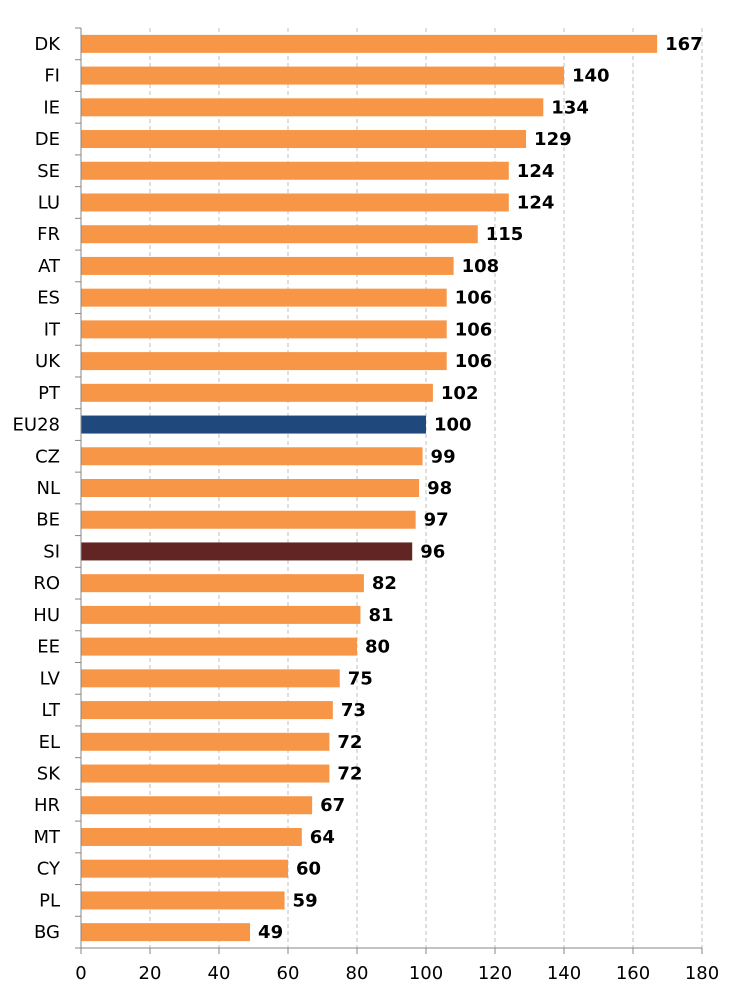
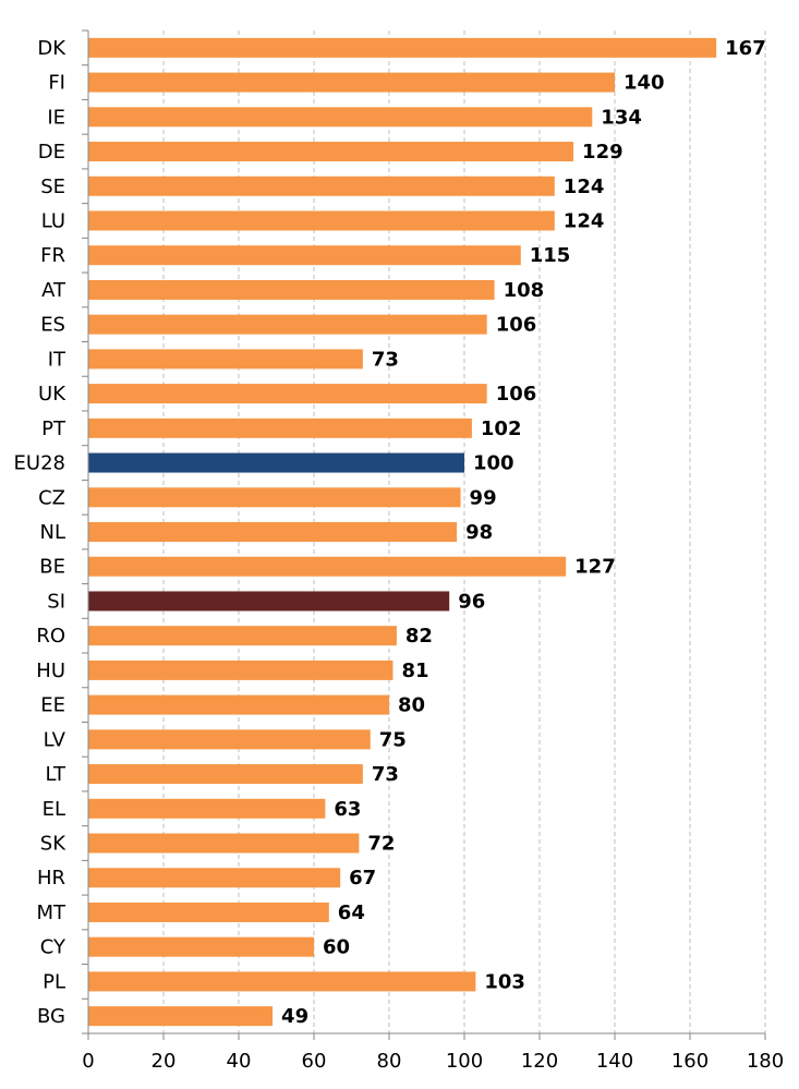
IT: 106 -> 73
BE: 97 -> 127
EL: 72 -> 63
PL: 59 -> 103
